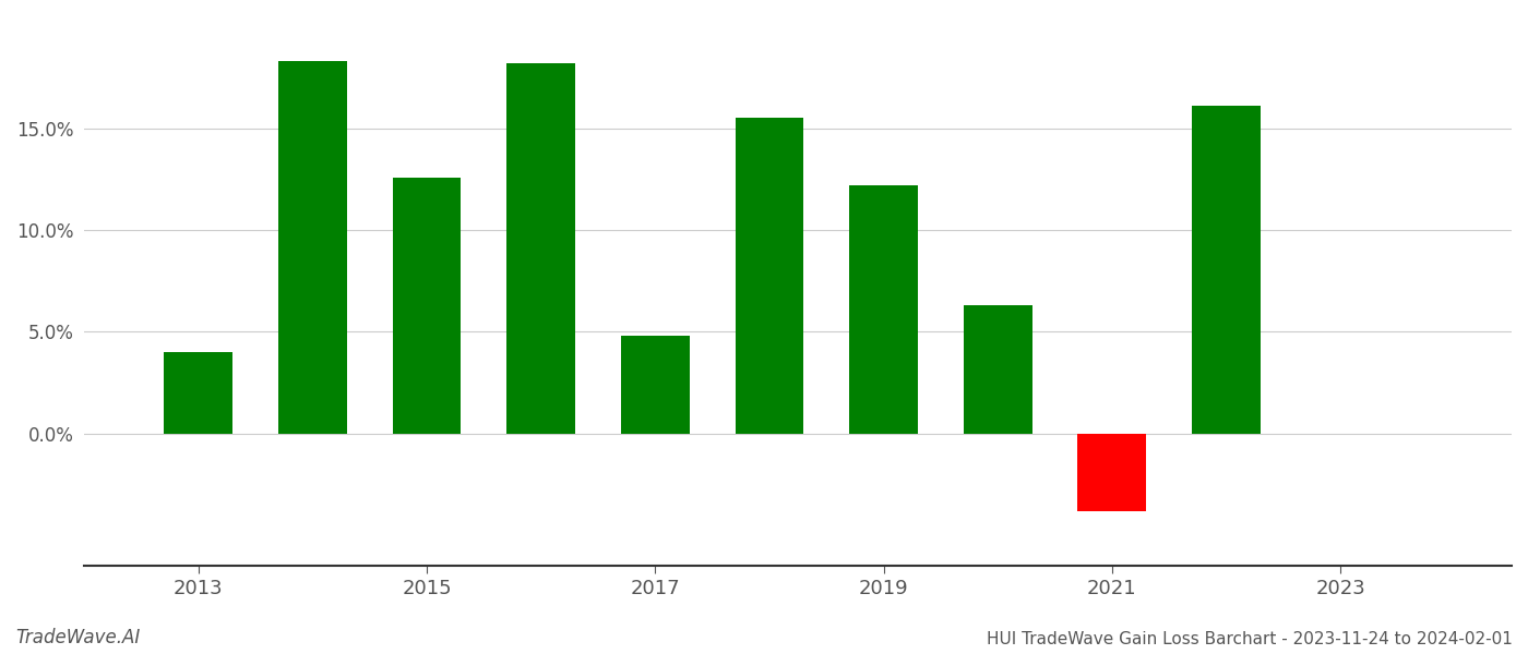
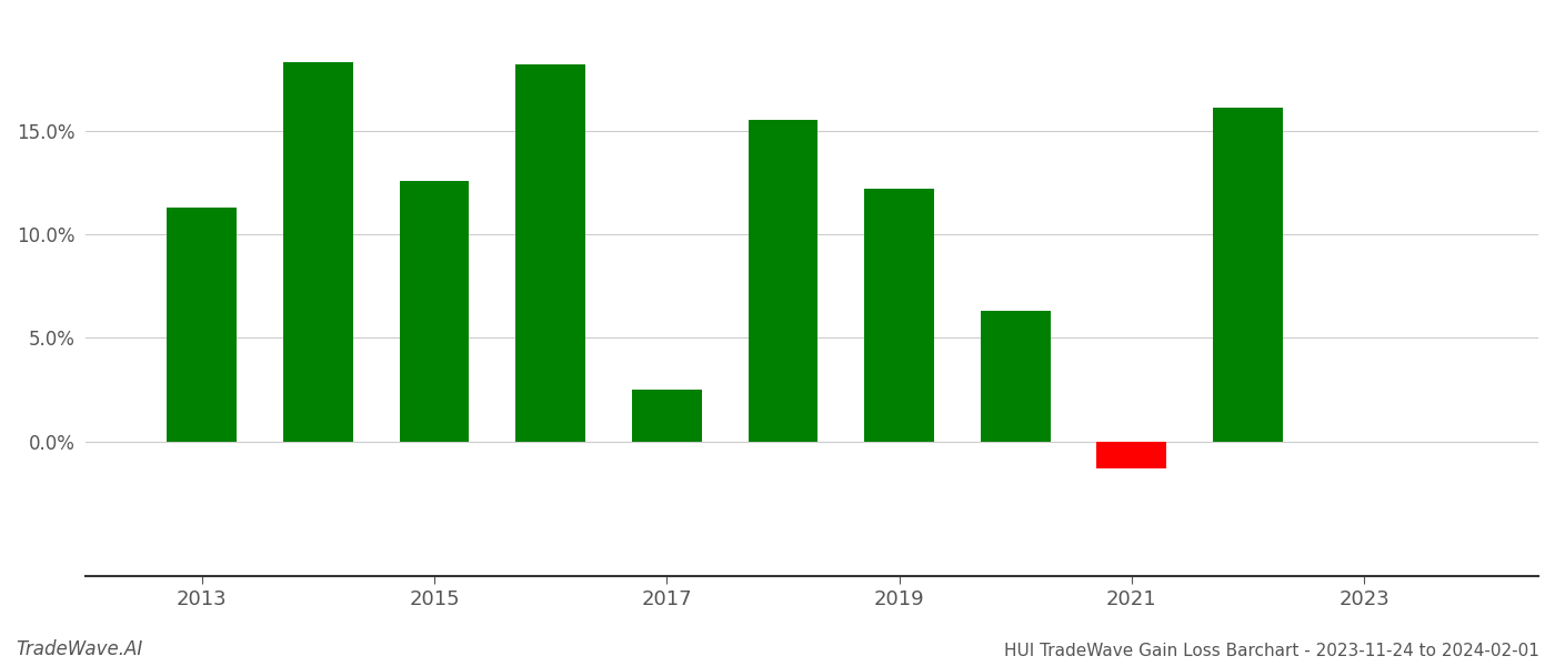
2013: 4.0% -> 11.3%
2017: 4.8% -> 2.5%
2021: -3.8% -> -1.3%
